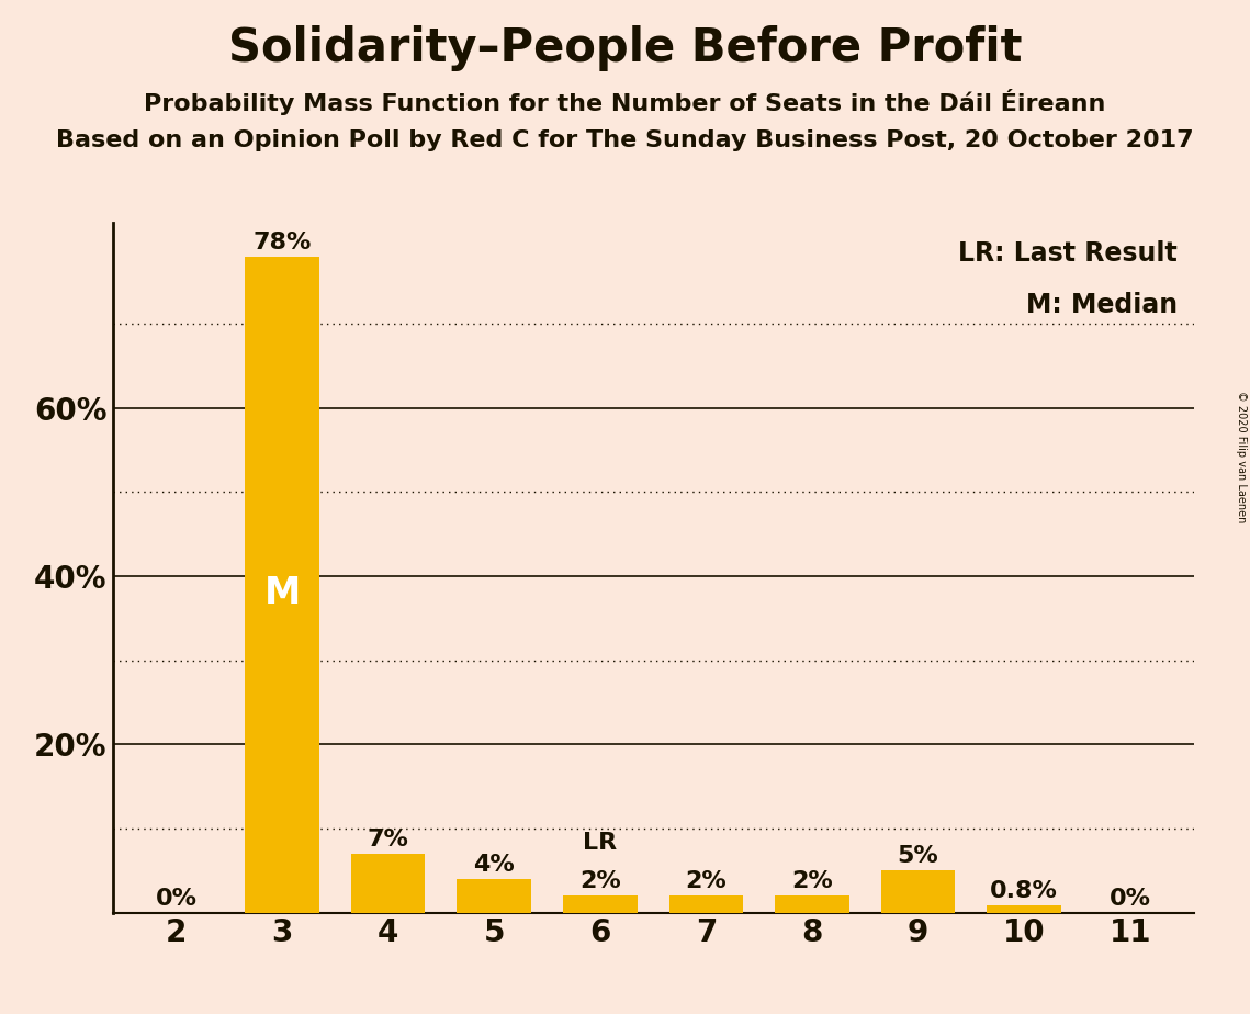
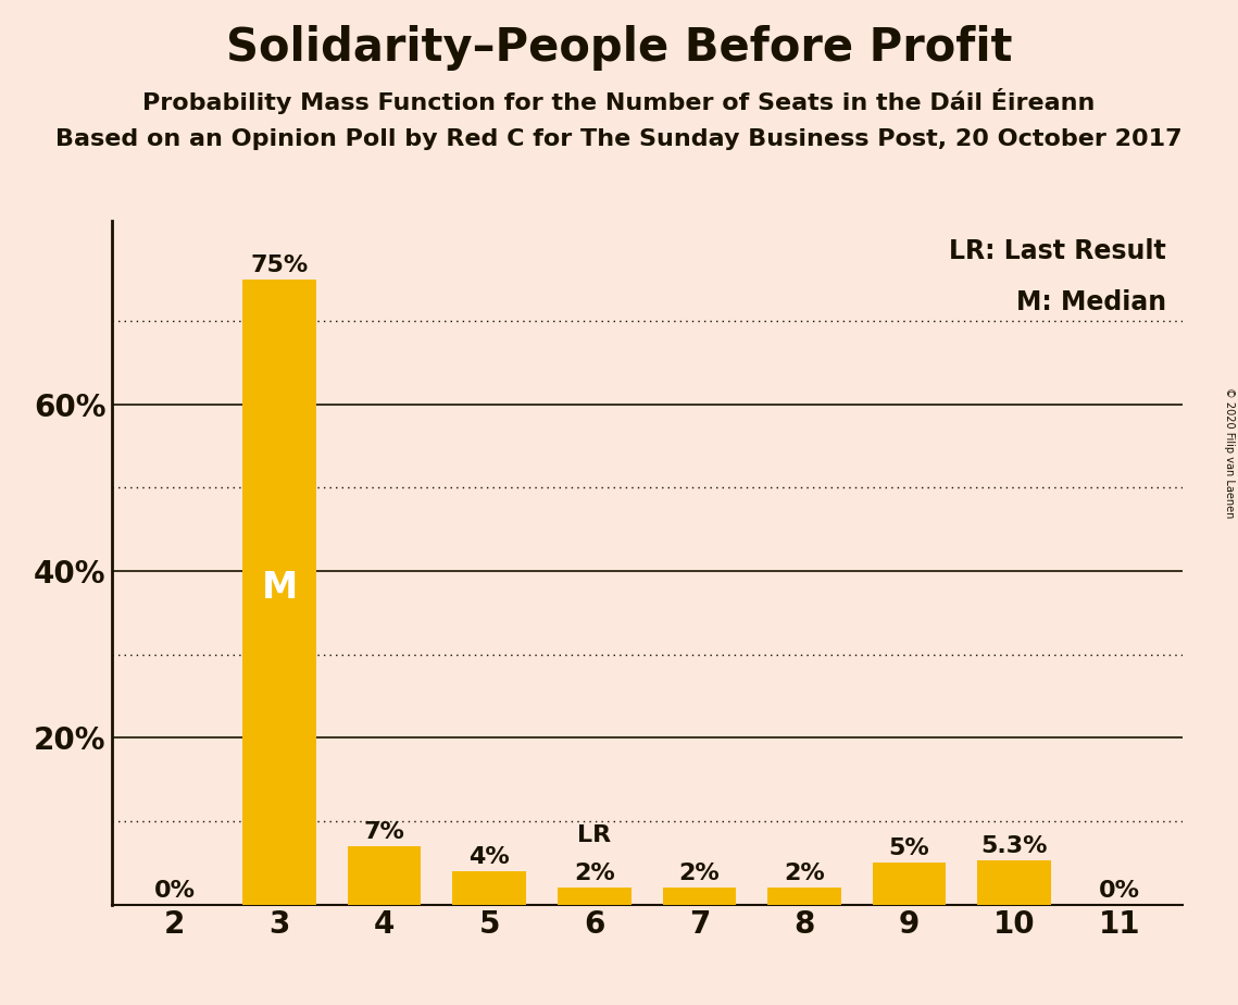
3: 78% -> 75%
10: 0.8% -> 5.3%
